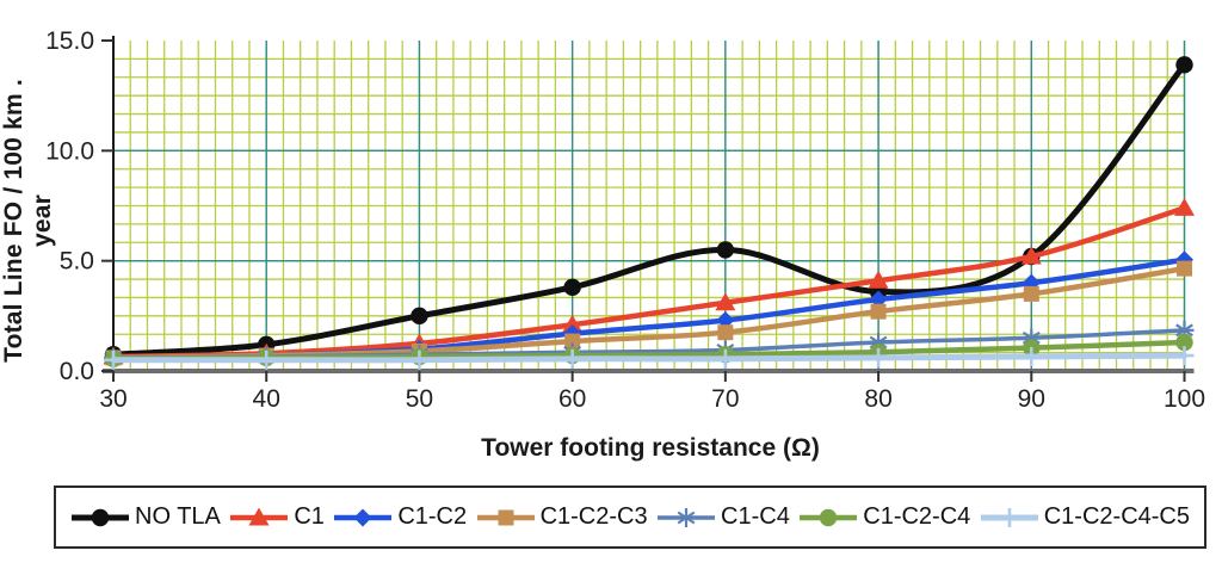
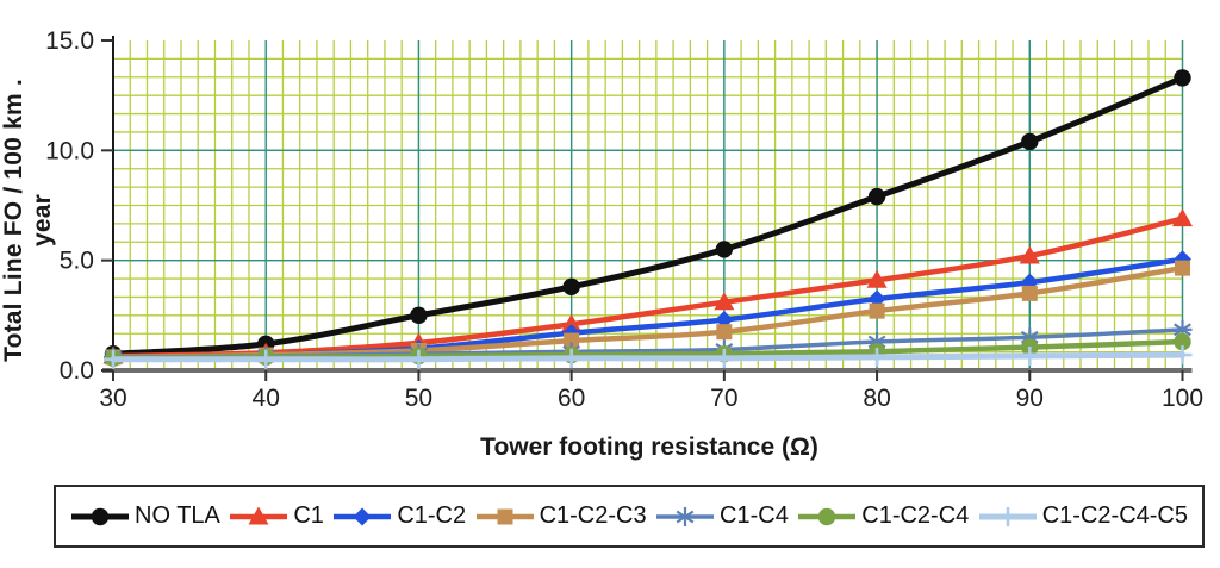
NO TLA/80: 3.6 -> 7.9
NO TLA/90: 5.2 -> 10.4
NO TLA/100: 13.9 -> 13.3
C1/100: 7.4 -> 6.9
